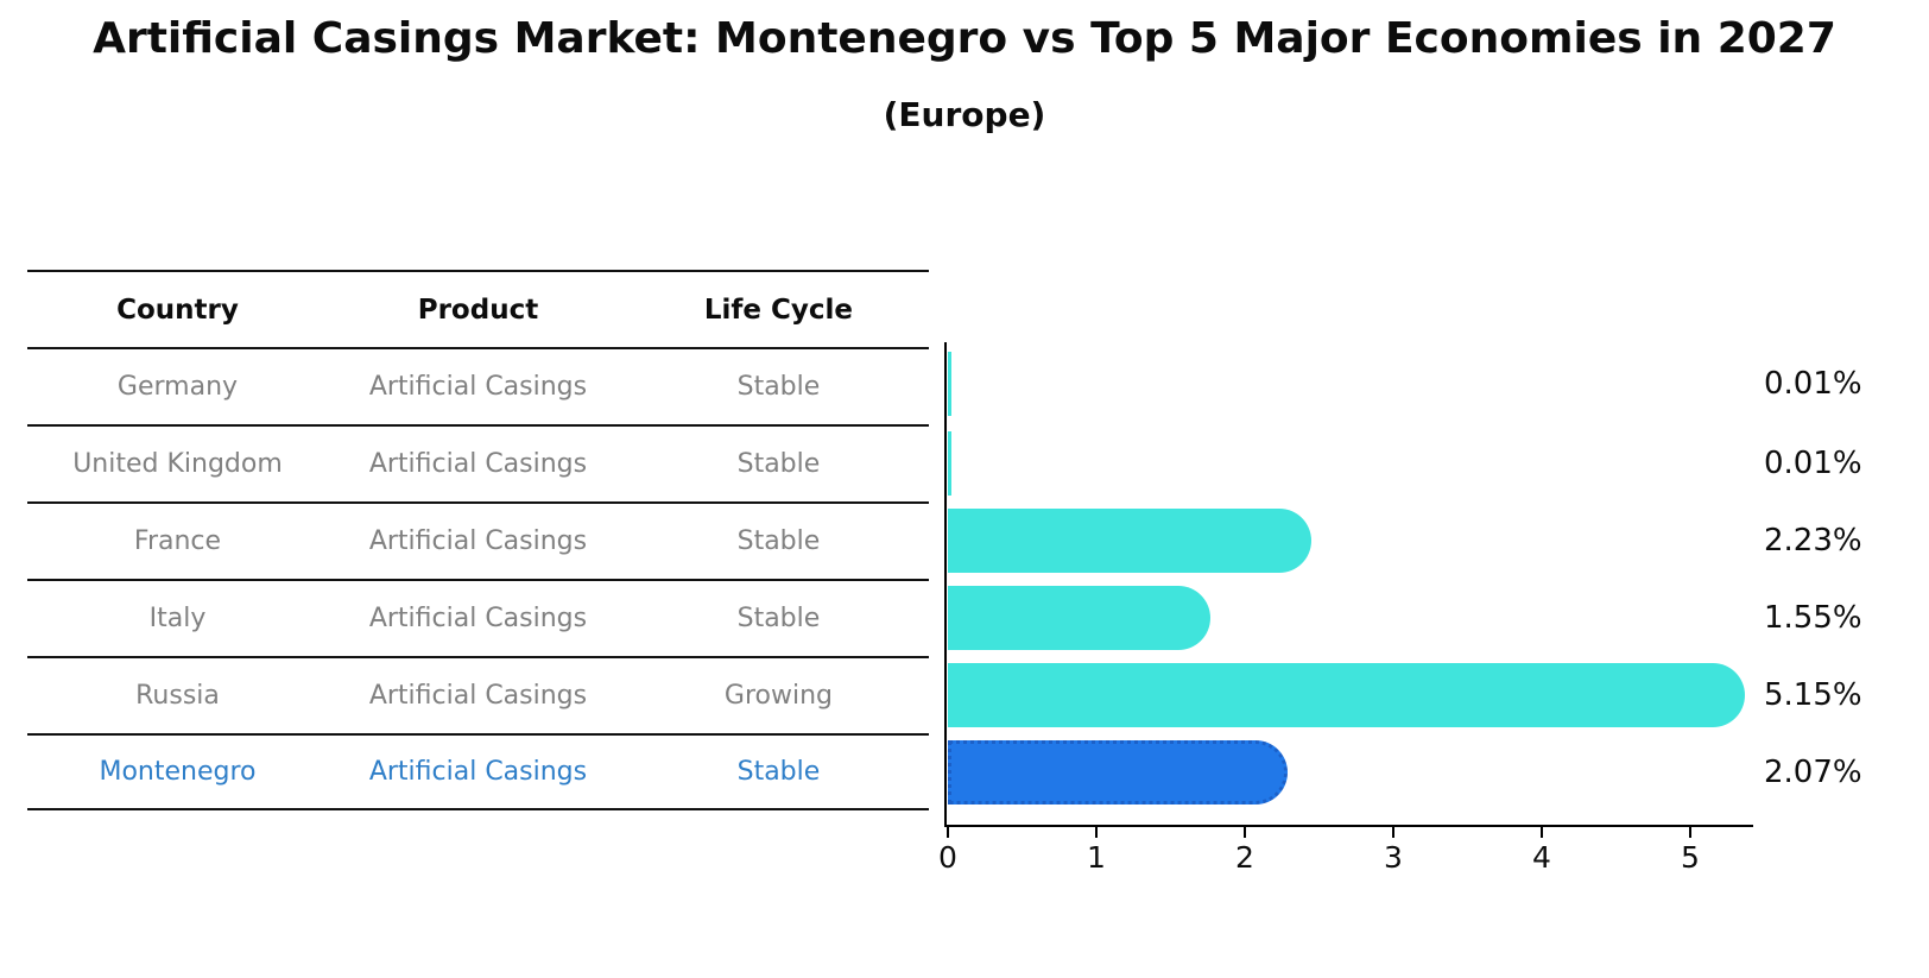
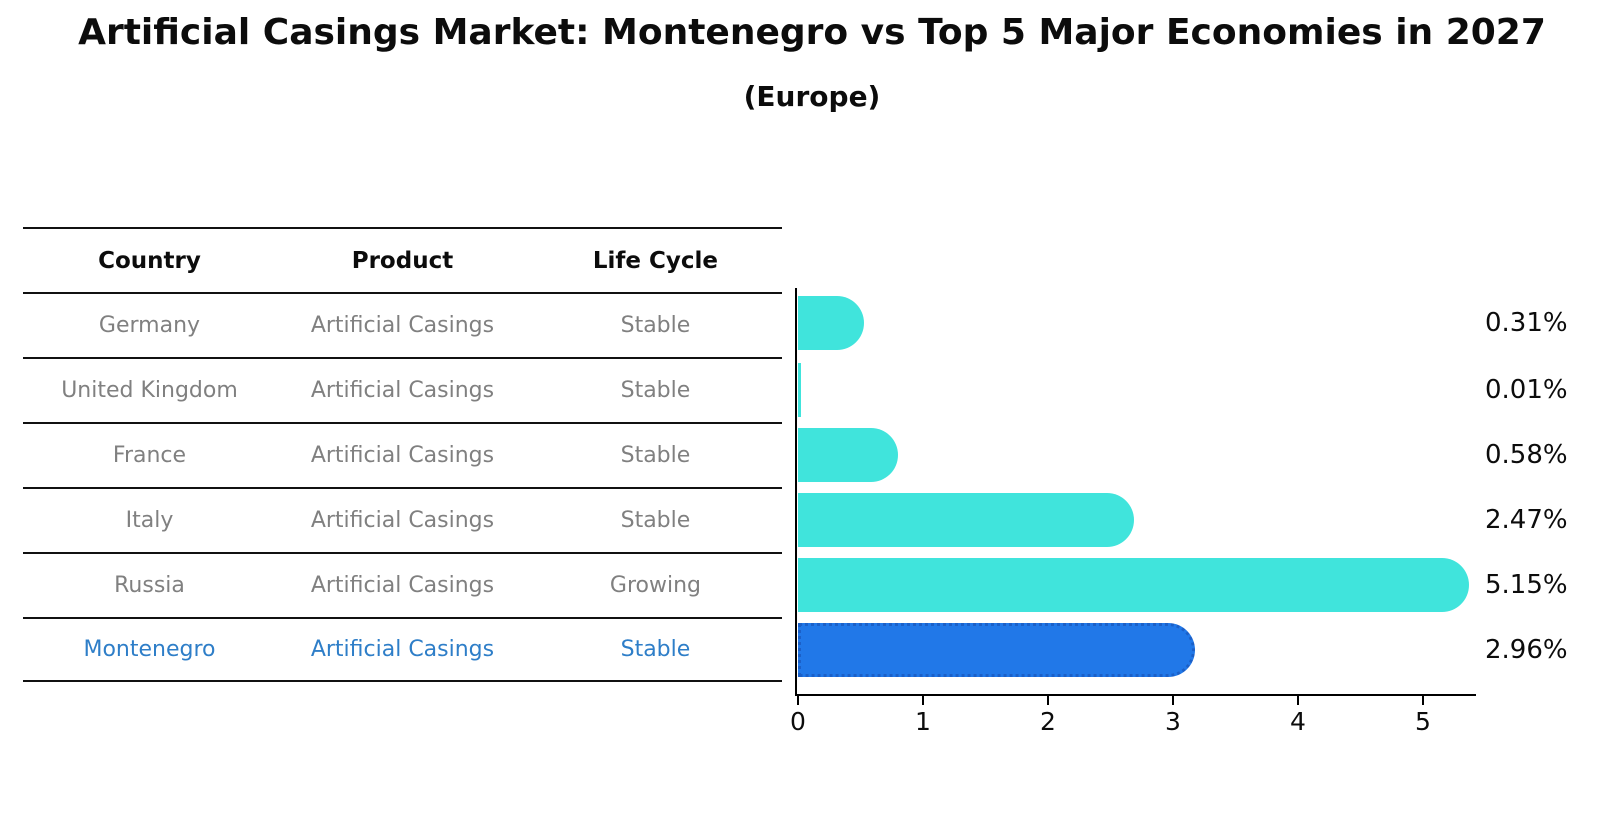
Germany: 0.01% -> 0.31%
France: 2.23% -> 0.58%
Italy: 1.55% -> 2.47%
Montenegro: 2.07% -> 2.96%
